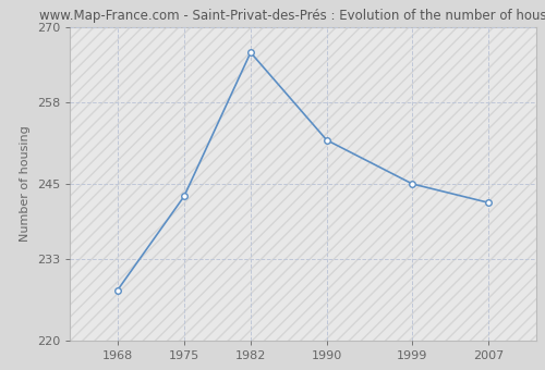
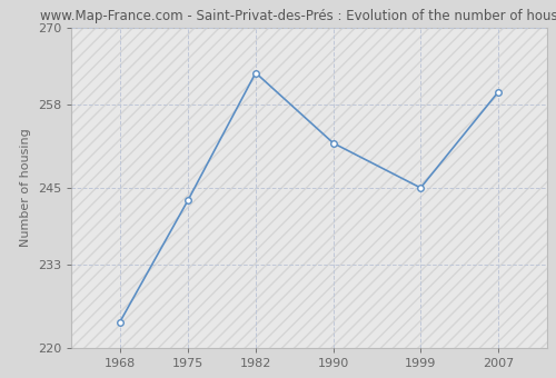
1968: 228 -> 224
1982: 266 -> 263
2007: 242 -> 260
